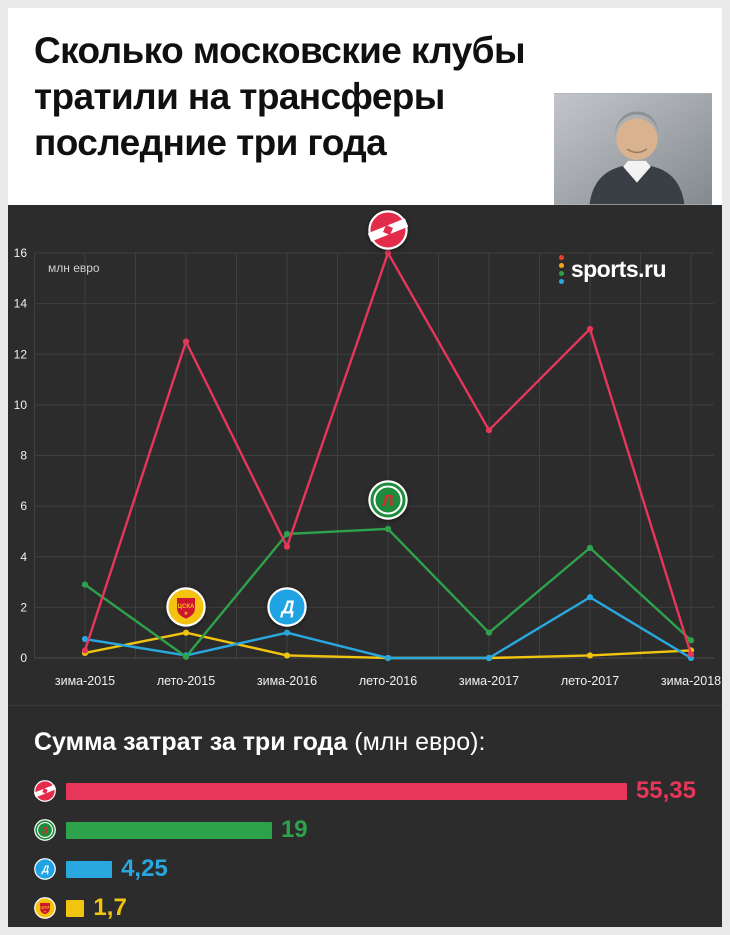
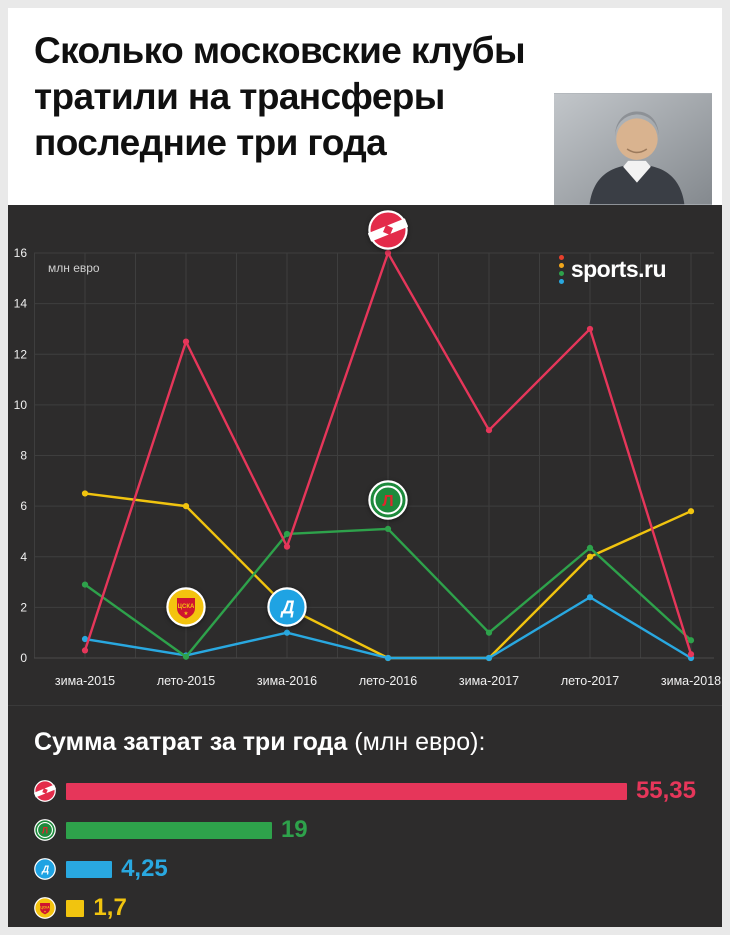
ЦСКА/зима-2015: 0.2 -> 6.5
ЦСКА/лето-2015: 1.0 -> 6.0
ЦСКА/зима-2016: 0.1 -> 2.0
ЦСКА/лето-2017: 0.1 -> 4.0
ЦСКА/зима-2018: 0.3 -> 5.8
